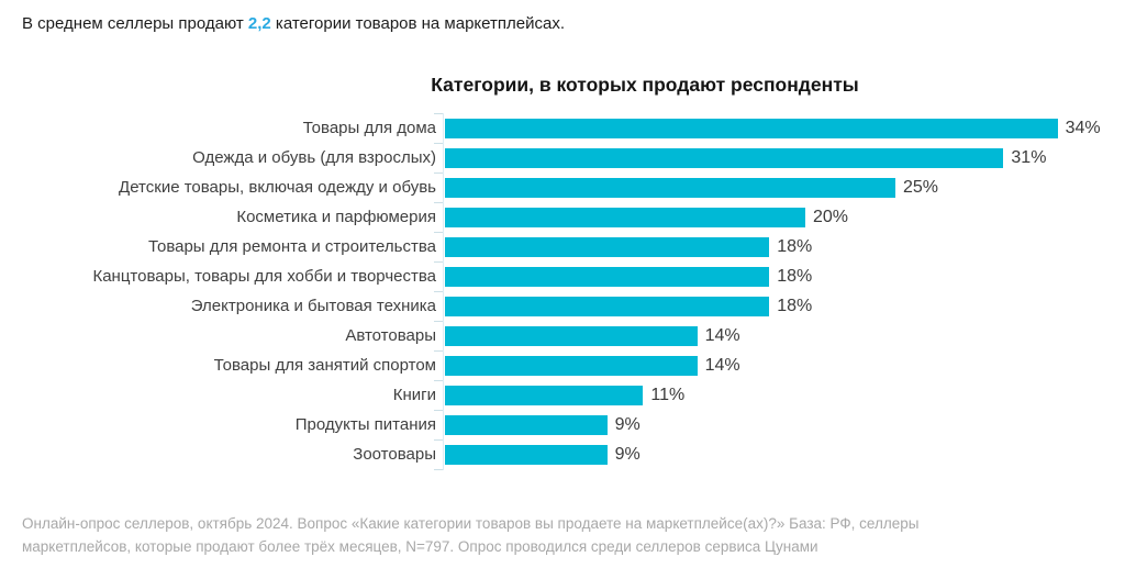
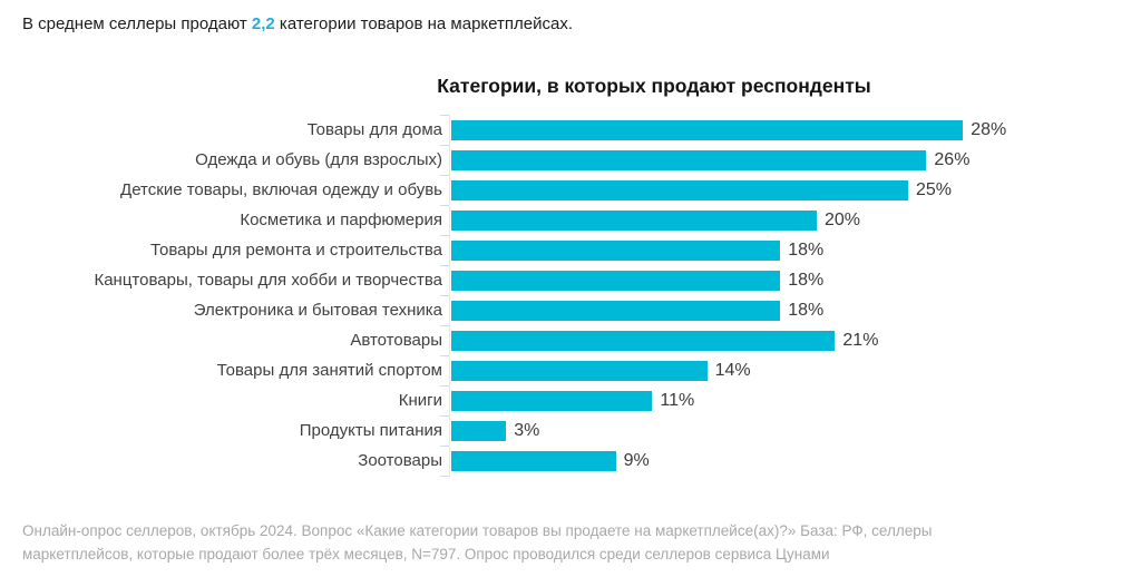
Товары для дома: 34% -> 28%
Одежда и обувь (для взрослых): 31% -> 26%
Автотовары: 14% -> 21%
Продукты питания: 9% -> 3%
